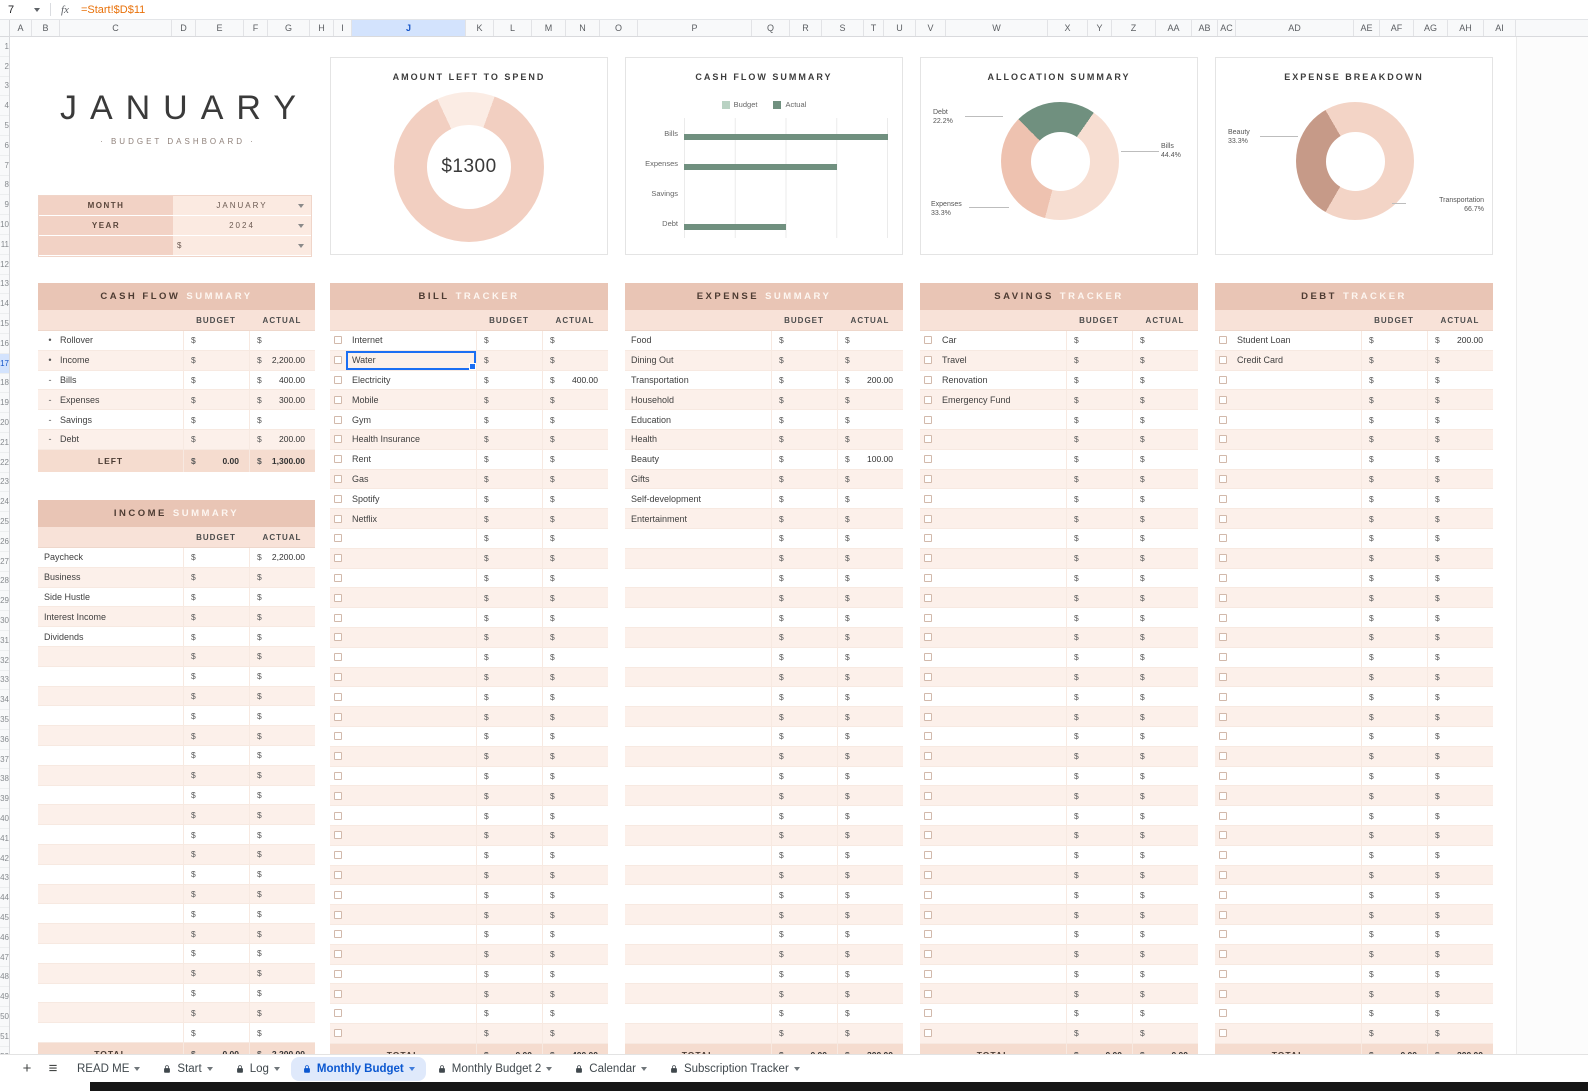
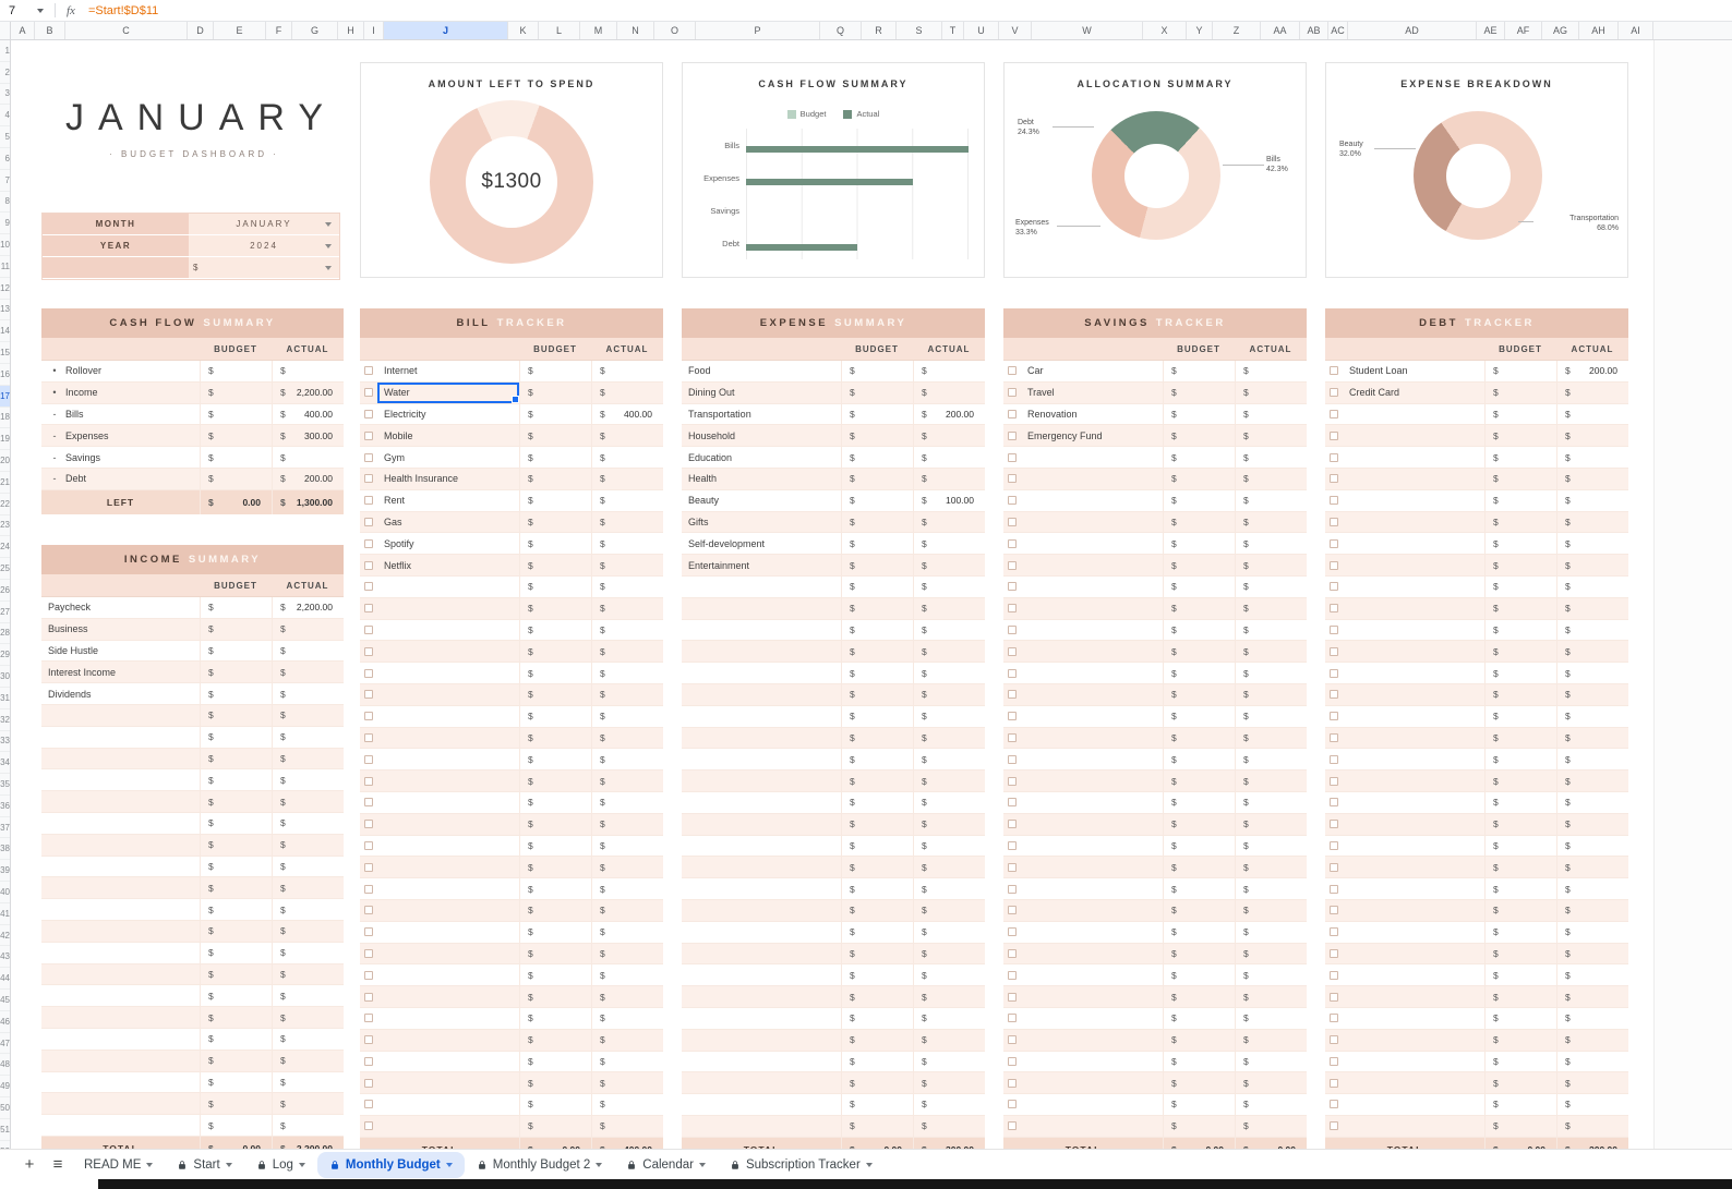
ALLOCATION SUMMARY/Debt: 22.2% -> 24.3%
ALLOCATION SUMMARY/Bills: 44.4% -> 42.3%
EXPENSE BREAKDOWN/Beauty: 33.3% -> 32.0%
EXPENSE BREAKDOWN/Transportation: 66.7% -> 68.0%
